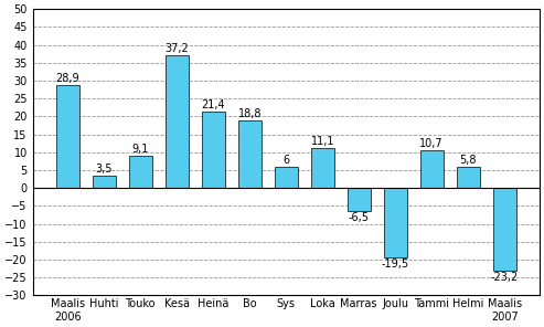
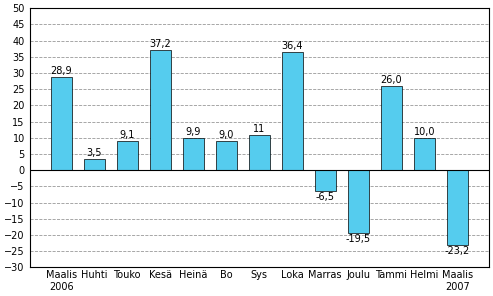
Heinä: 21,4 -> 9,9
Bo: 18,8 -> 9,0
Sys: 6 -> 11
Loka: 11,1 -> 36,4
Tammi: 10,7 -> 26,0
Helmi: 5,8 -> 10,0
